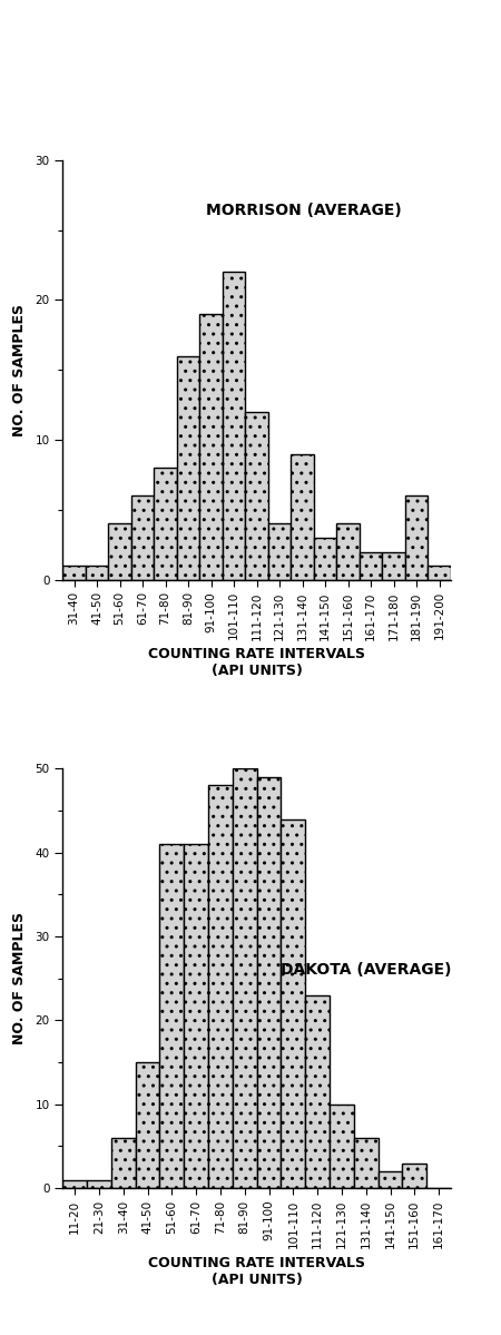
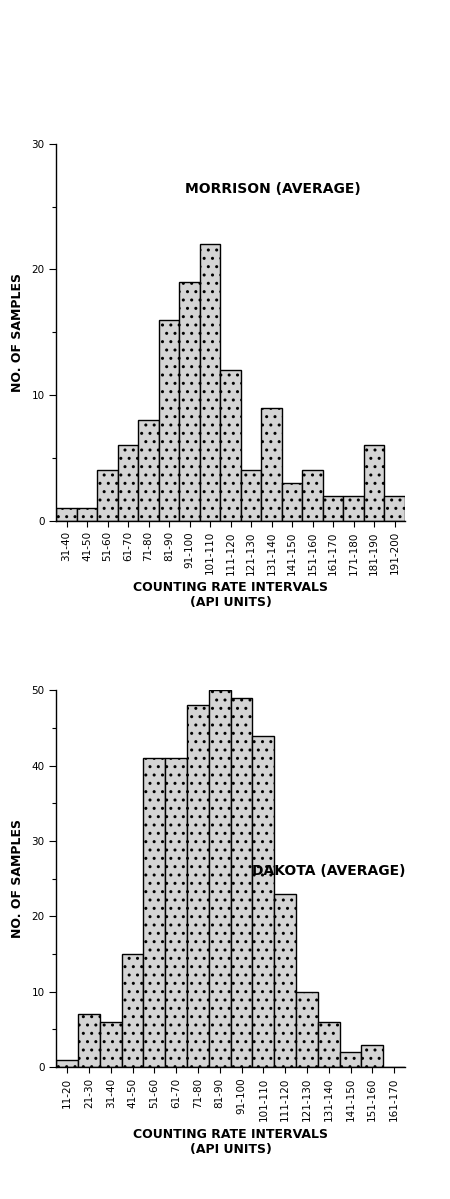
191-200: 1 -> 2
21-30: 1 -> 7
